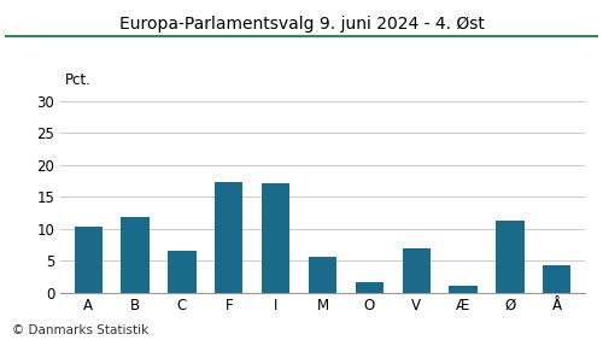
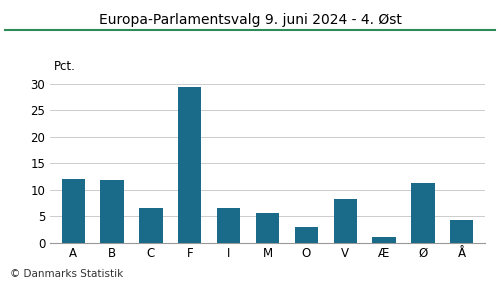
A: 10.4 -> 12.1
F: 17.4 -> 29.5
I: 17.2 -> 6.5
O: 1.6 -> 3.0
V: 7.0 -> 8.3
